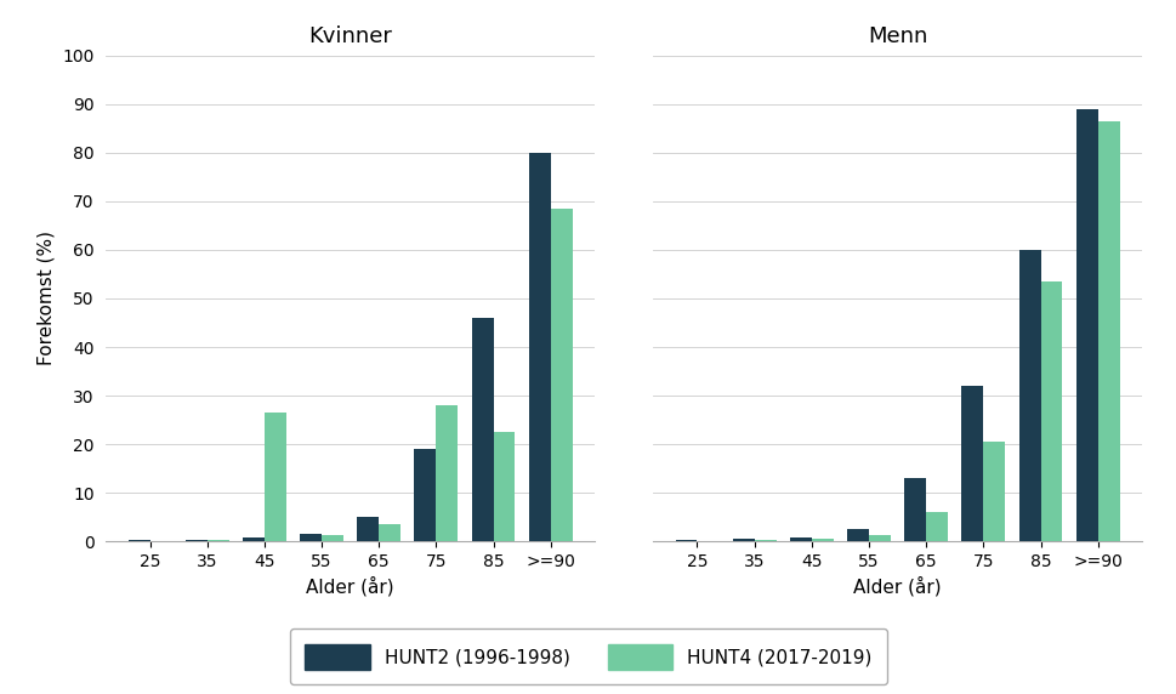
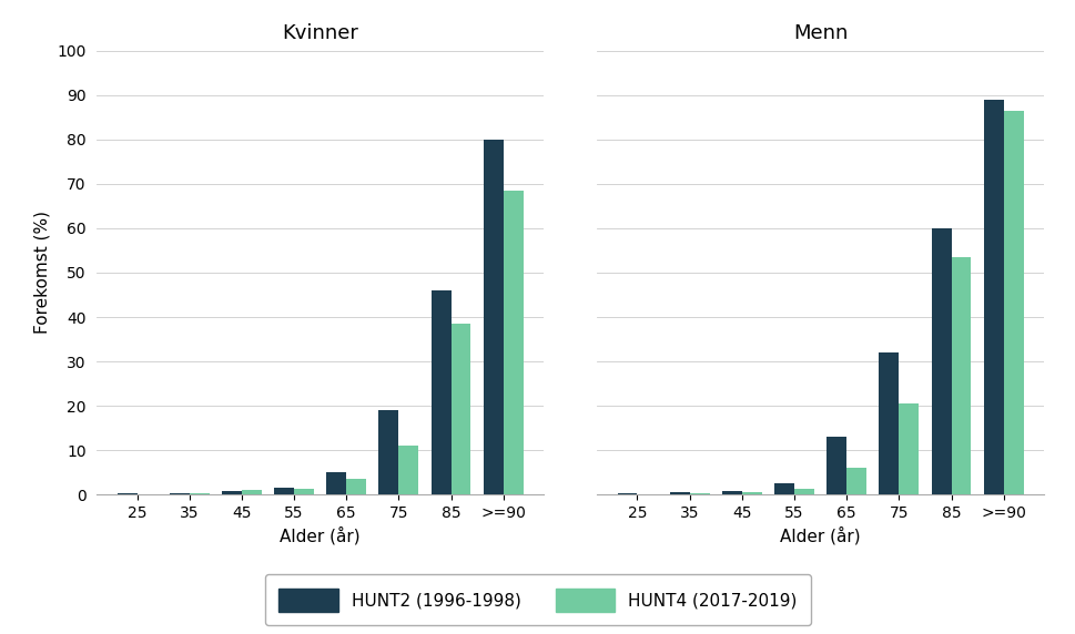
Kvinner/HUNT4 (2017-2019)/45: 26.5 -> 1.0
Kvinner/HUNT4 (2017-2019)/75: 28.0 -> 11.0
Kvinner/HUNT4 (2017-2019)/85: 22.5 -> 38.5
